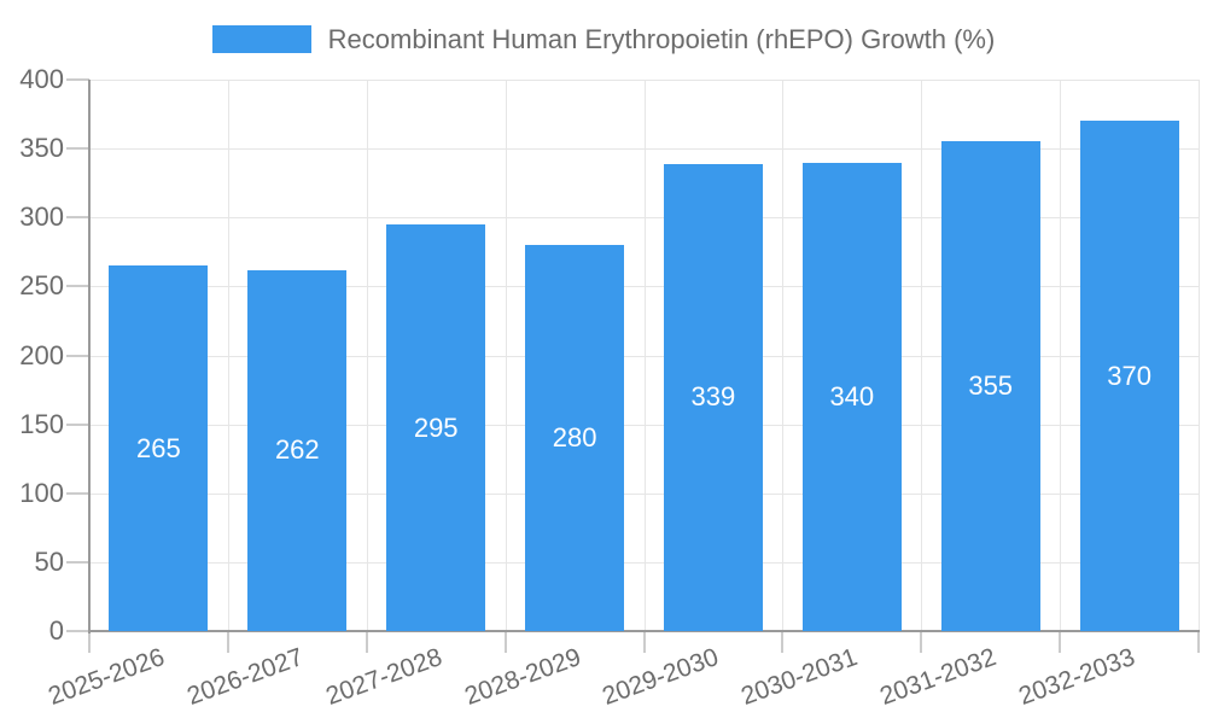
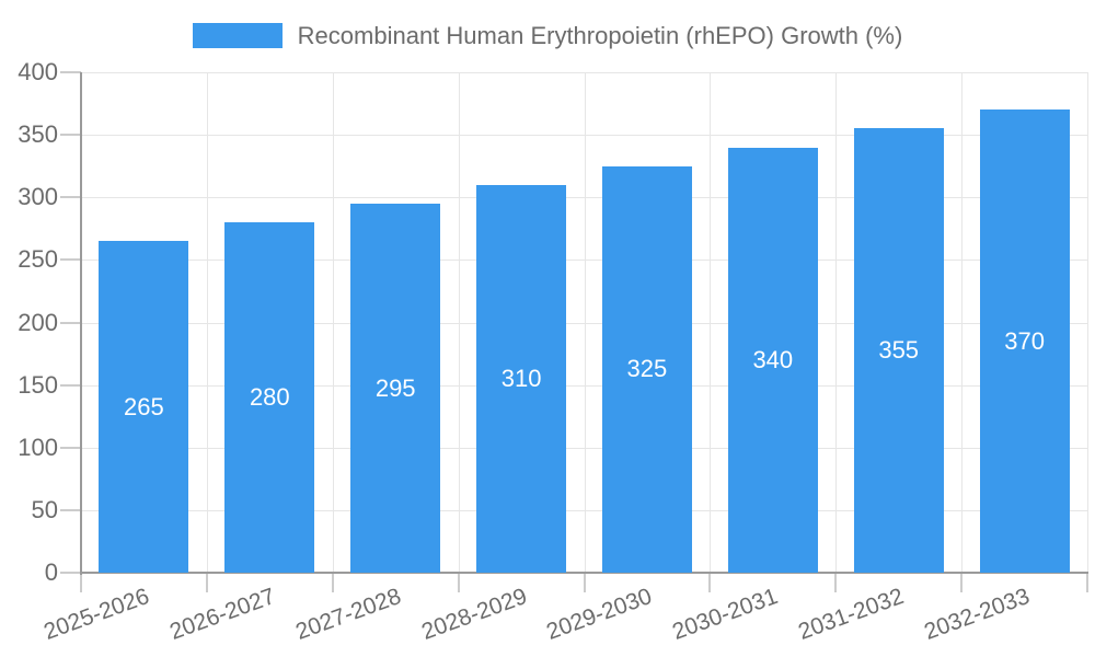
2026-2027: 262 -> 280
2028-2029: 280 -> 310
2029-2030: 339 -> 325
